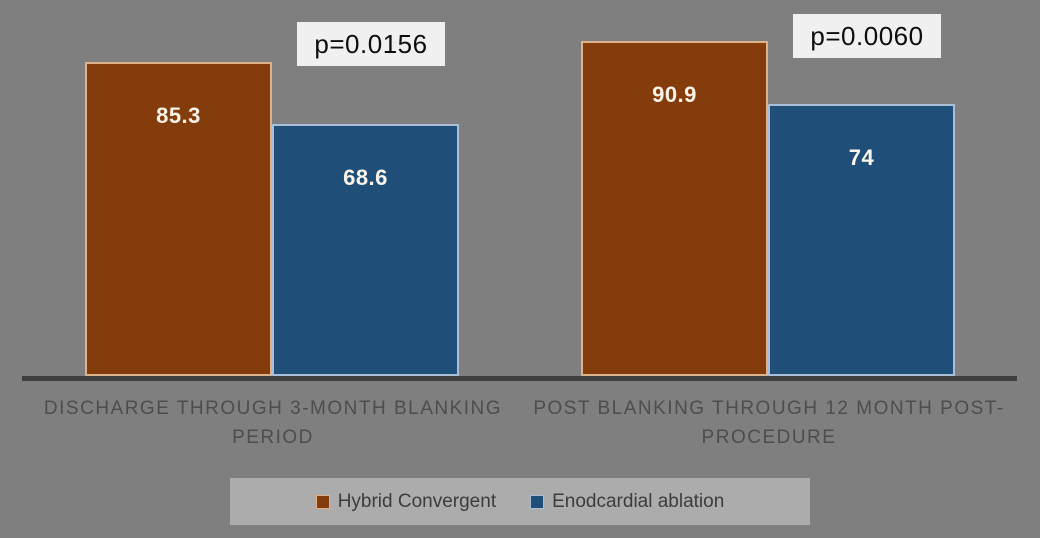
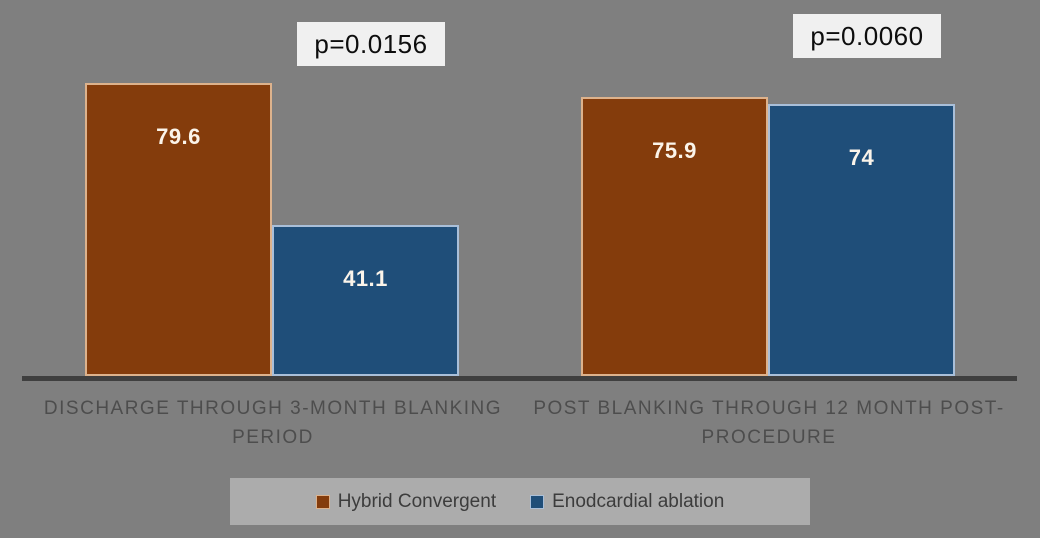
Hybrid Convergent/DISCHARGE THROUGH 3-MONTH BLANKING PERIOD: 85.3 -> 79.6
Enodcardial ablation/DISCHARGE THROUGH 3-MONTH BLANKING PERIOD: 68.6 -> 41.1
Hybrid Convergent/POST BLANKING THROUGH 12 MONTH POST-PROCEDURE: 90.9 -> 75.9
